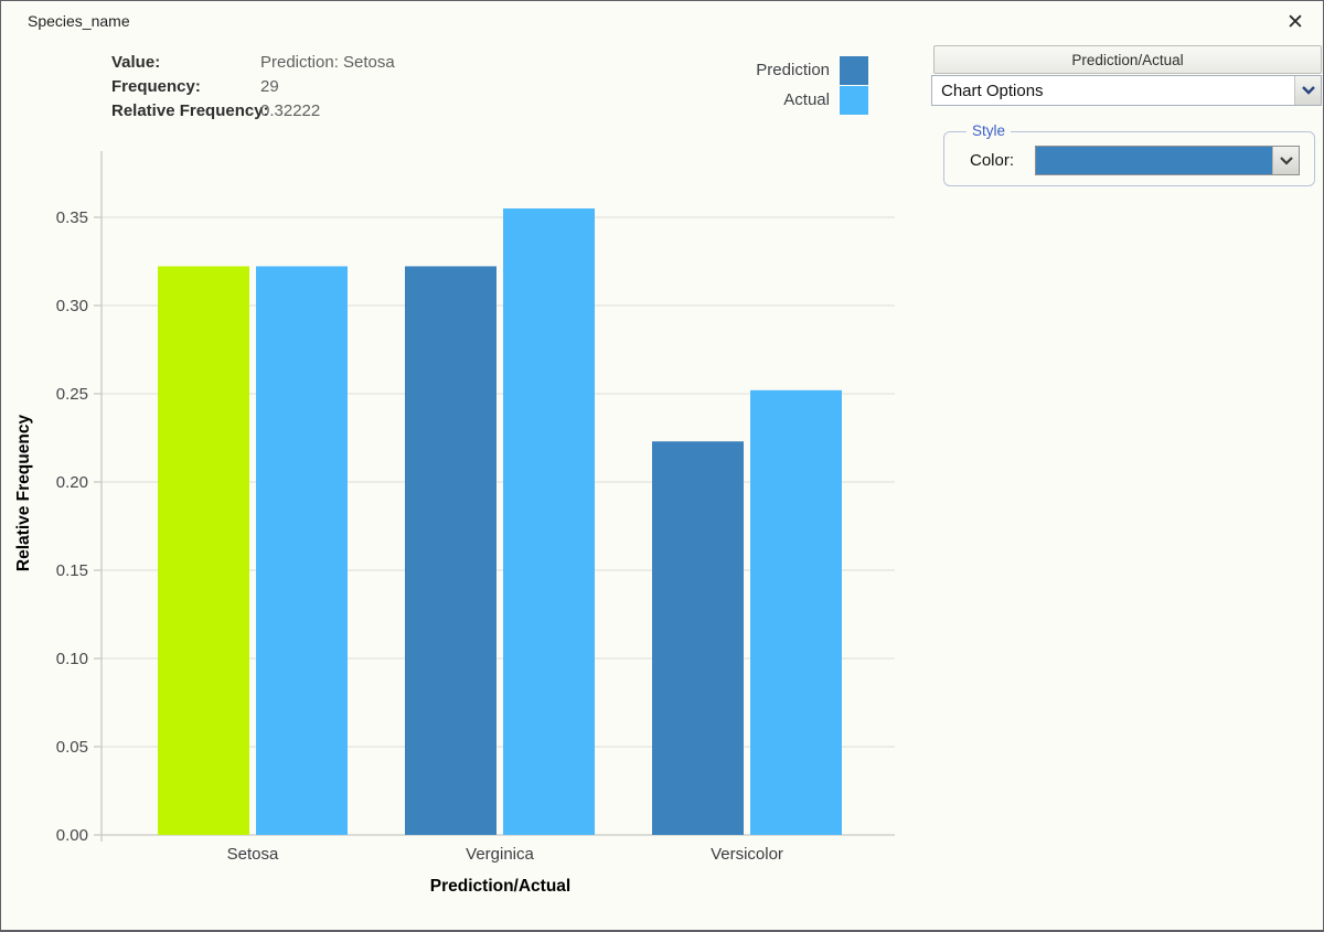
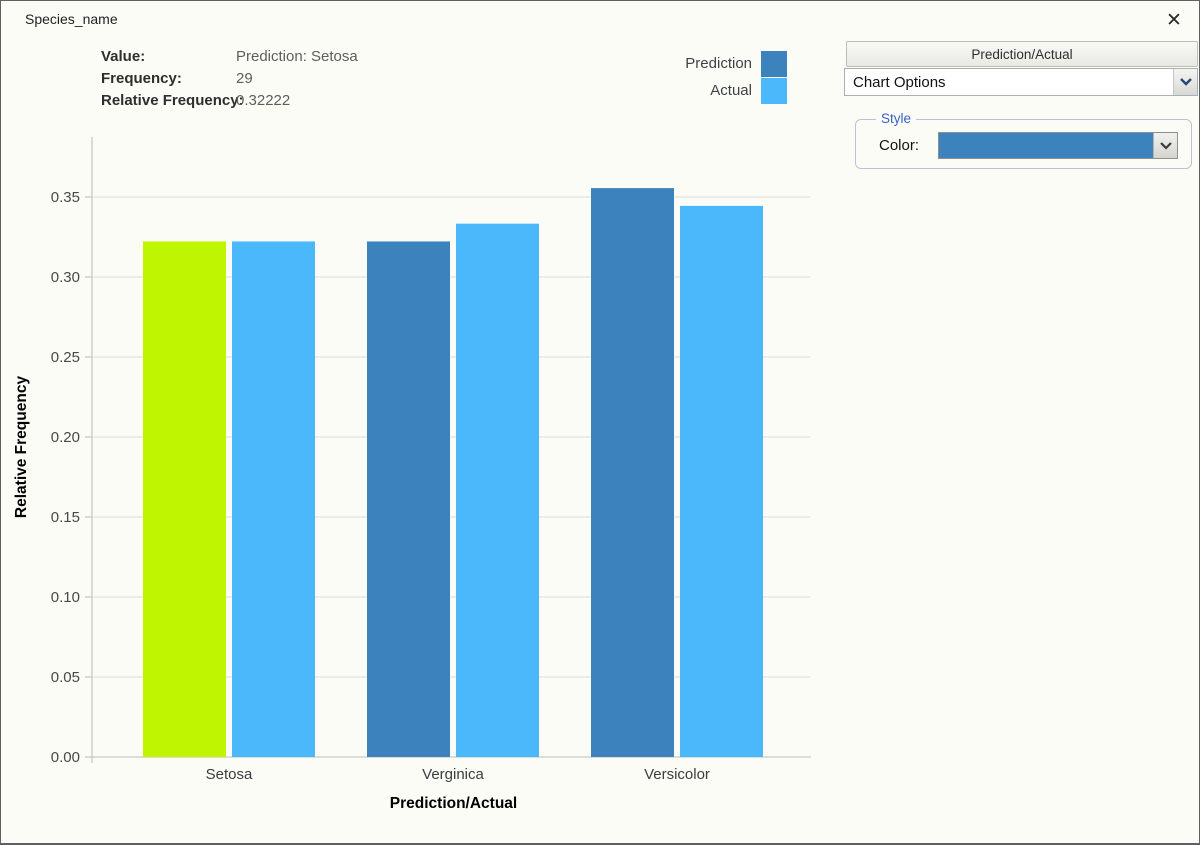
Actual/Verginica: 0.355 -> 0.333
Prediction/Versicolor: 0.223 -> 0.356
Actual/Versicolor: 0.252 -> 0.344
